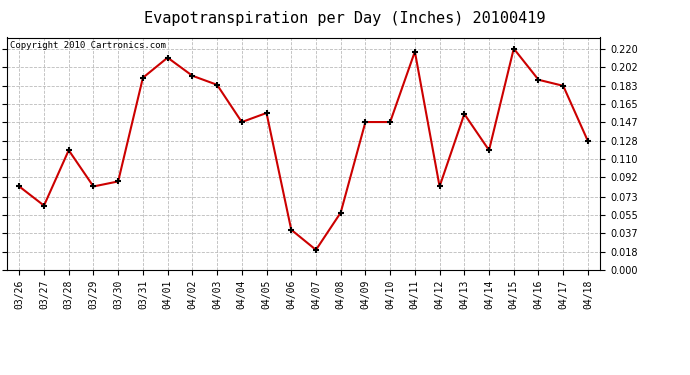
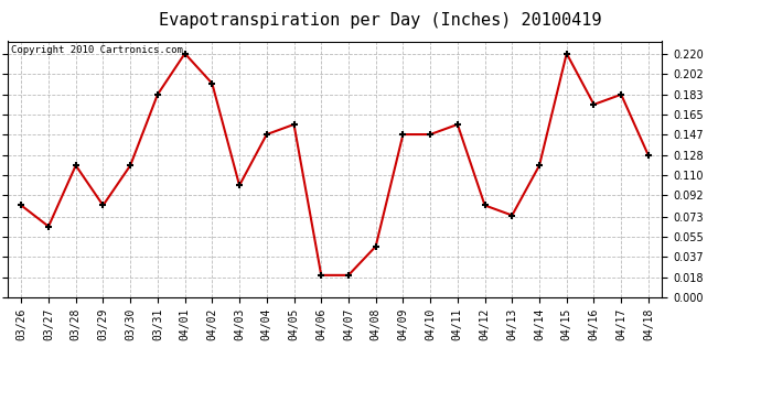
03/30: 0.088 -> 0.119
03/31: 0.191 -> 0.183
04/01: 0.211 -> 0.220
04/03: 0.184 -> 0.101
04/06: 0.040 -> 0.020
04/08: 0.057 -> 0.046
04/11: 0.217 -> 0.156
04/13: 0.155 -> 0.074
04/16: 0.189 -> 0.174
